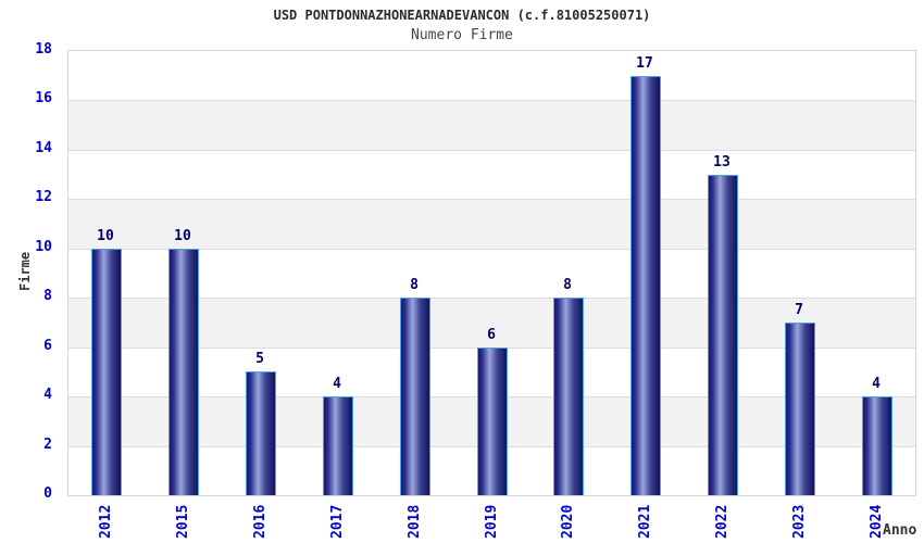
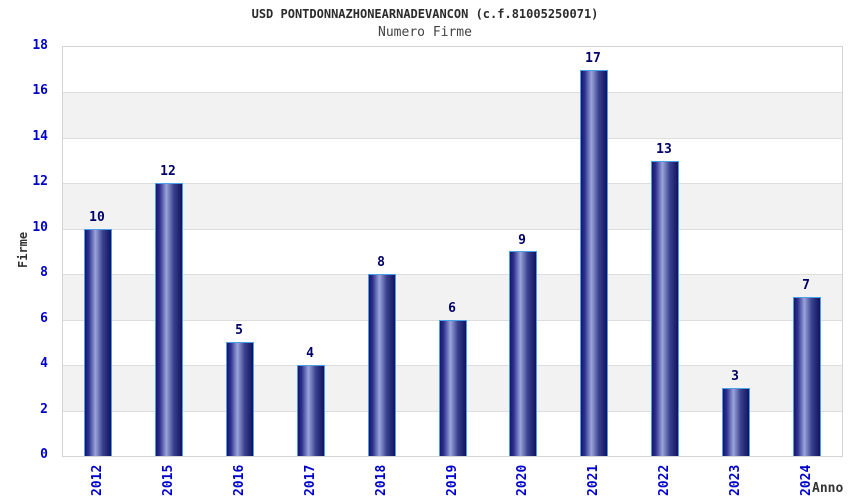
2015: 10 -> 12
2020: 8 -> 9
2023: 7 -> 3
2024: 4 -> 7
